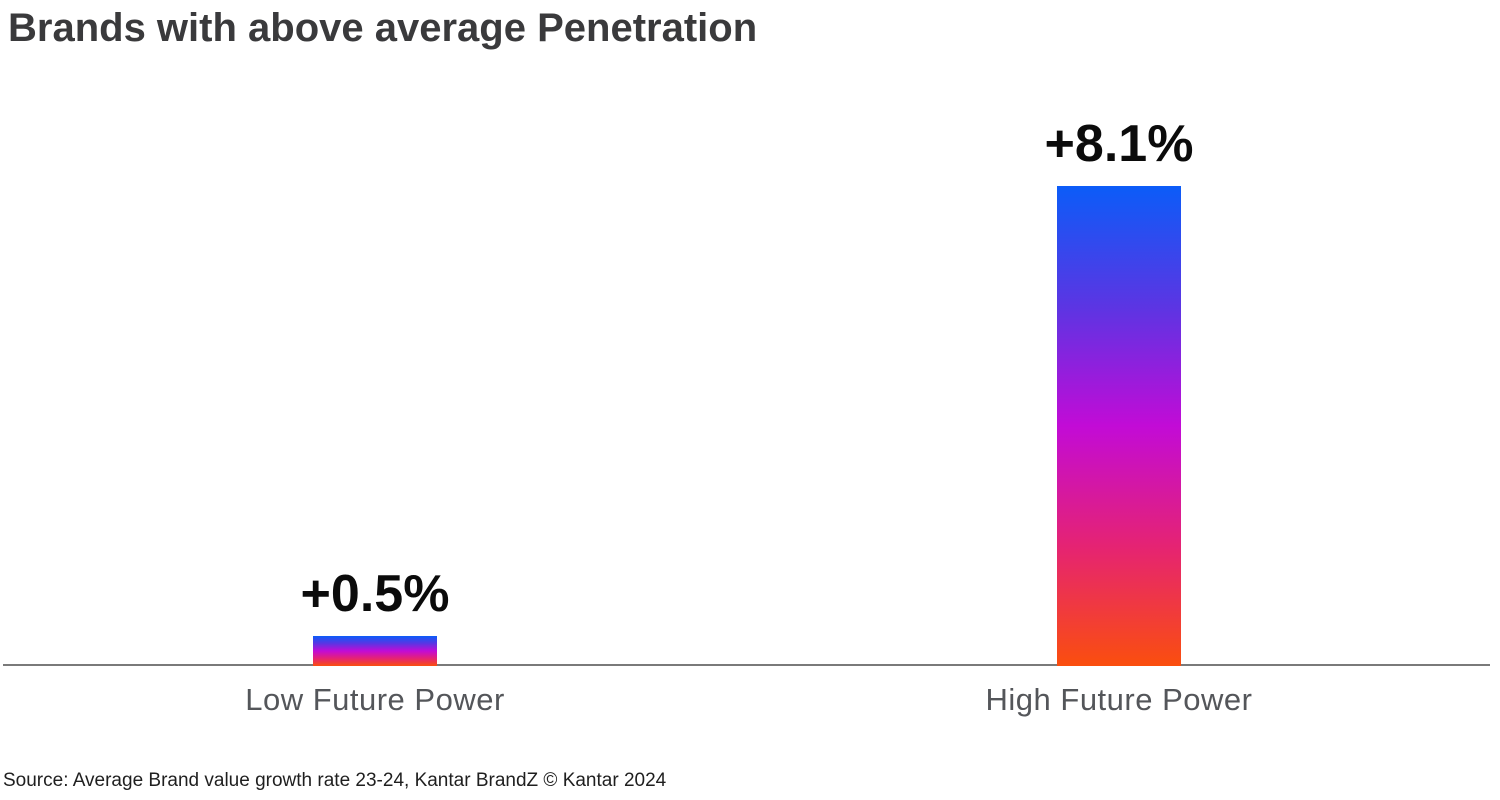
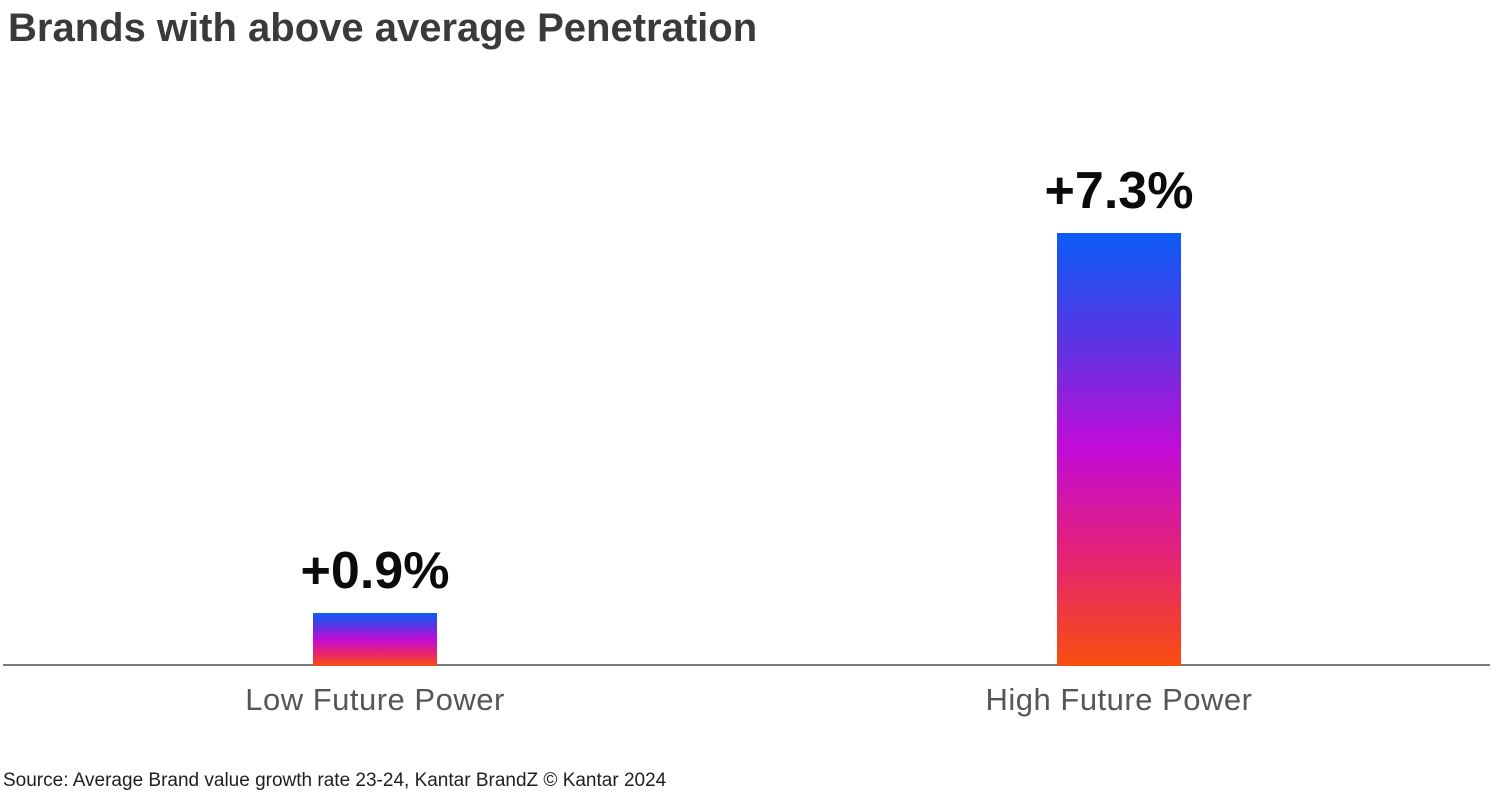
Low Future Power: +0.5% -> +0.9%
High Future Power: +8.1% -> +7.3%
